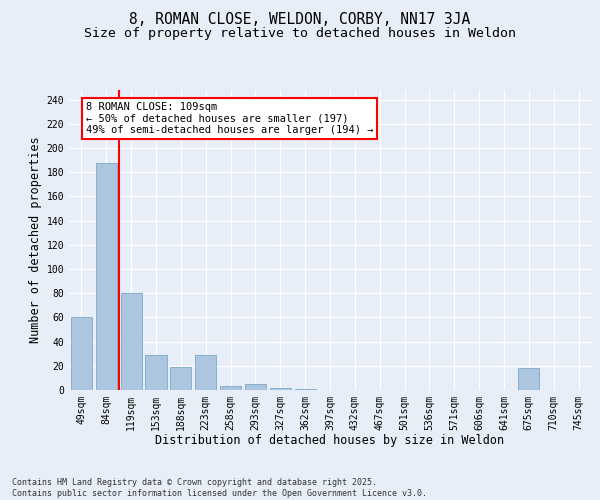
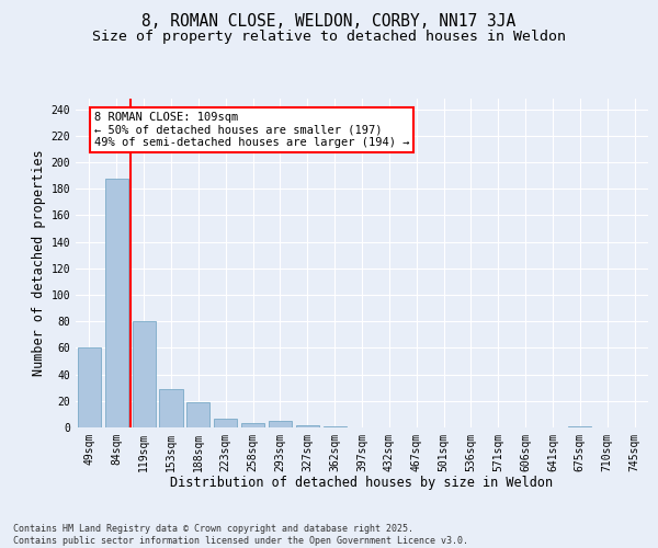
223sqm: 29 -> 7
675sqm: 18 -> 1
